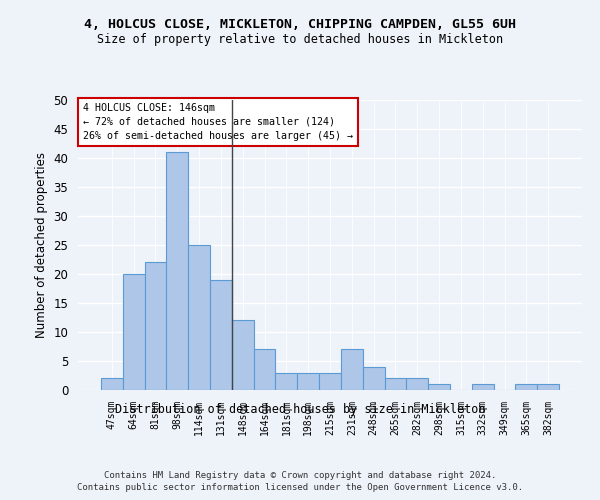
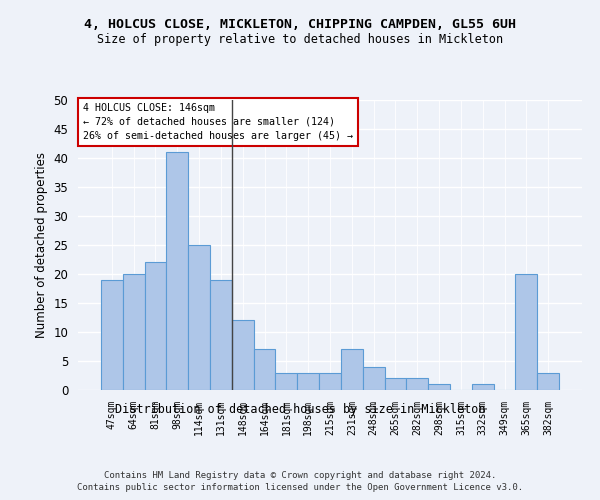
47sqm: 2 -> 19
365sqm: 1 -> 20
382sqm: 1 -> 3
